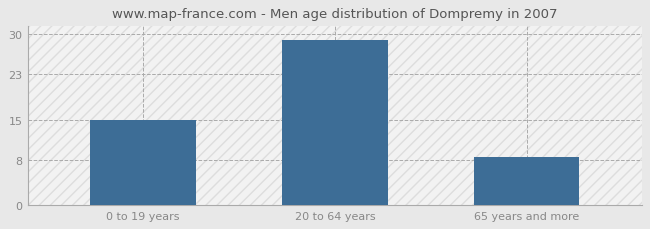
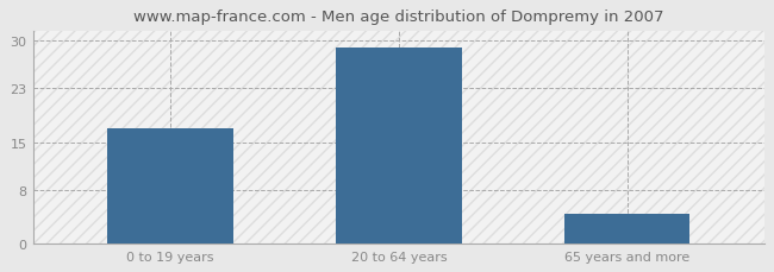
0 to 19 years: 15.0 -> 17.0
65 years and more: 8.5 -> 4.4
